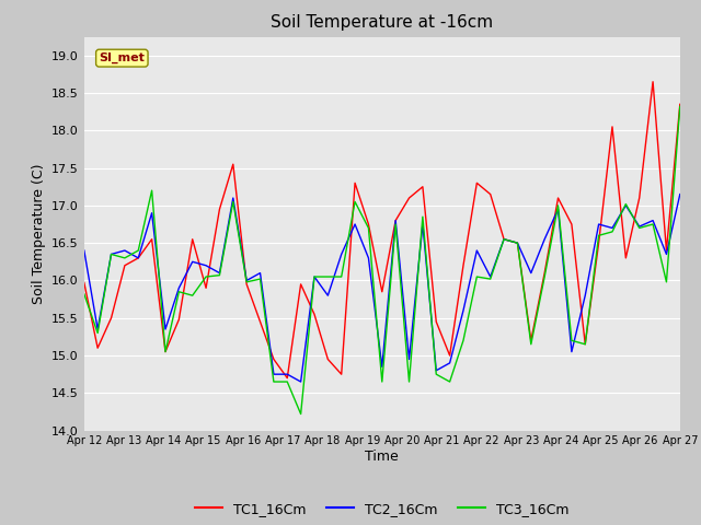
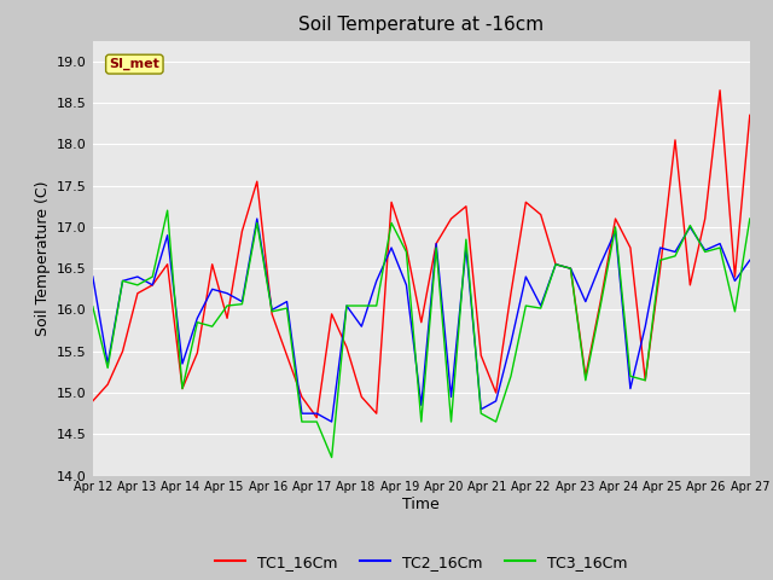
TC1_16Cm/Apr 12: 15.97 -> 14.90
TC3_16Cm/Apr 12: 15.82 -> 16.04
TC2_16Cm/Apr 27: 17.15 -> 16.60
TC3_16Cm/Apr 27: 18.32 -> 17.10
